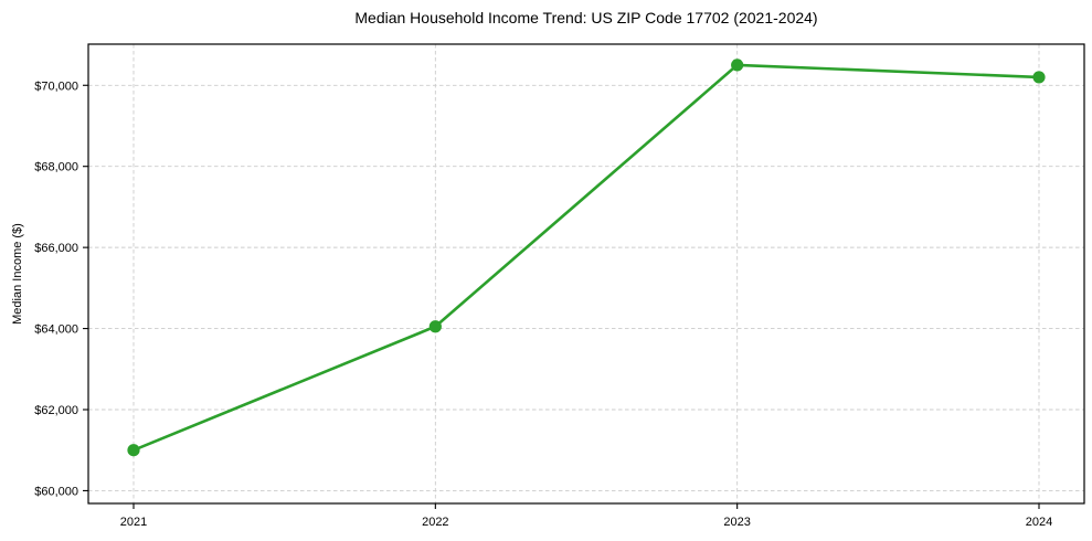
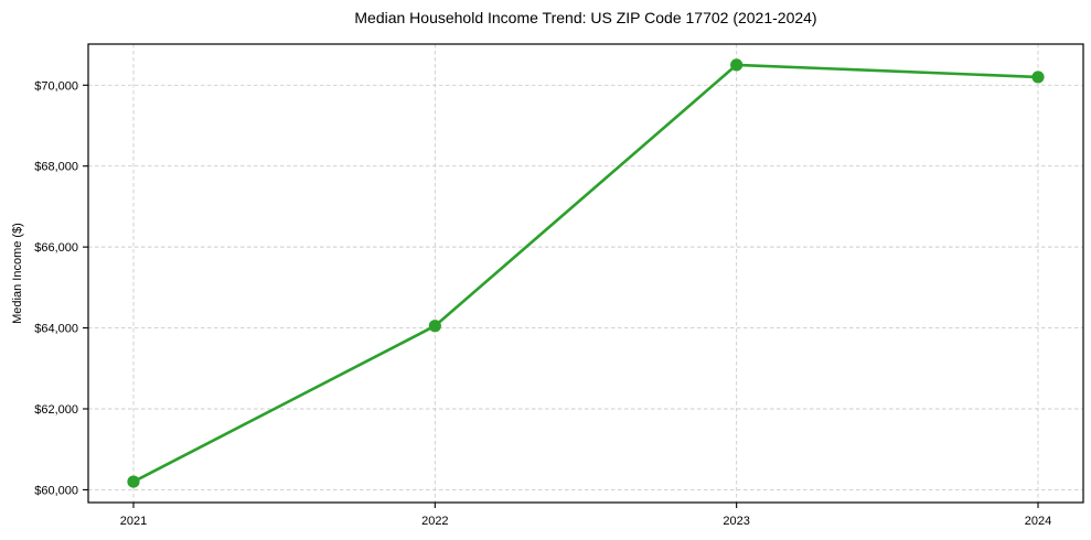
2021: $61000 -> $60200
